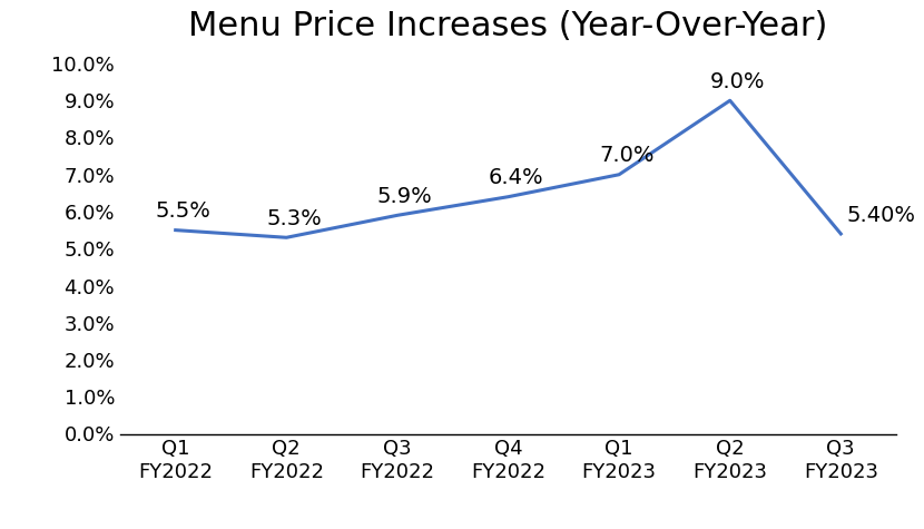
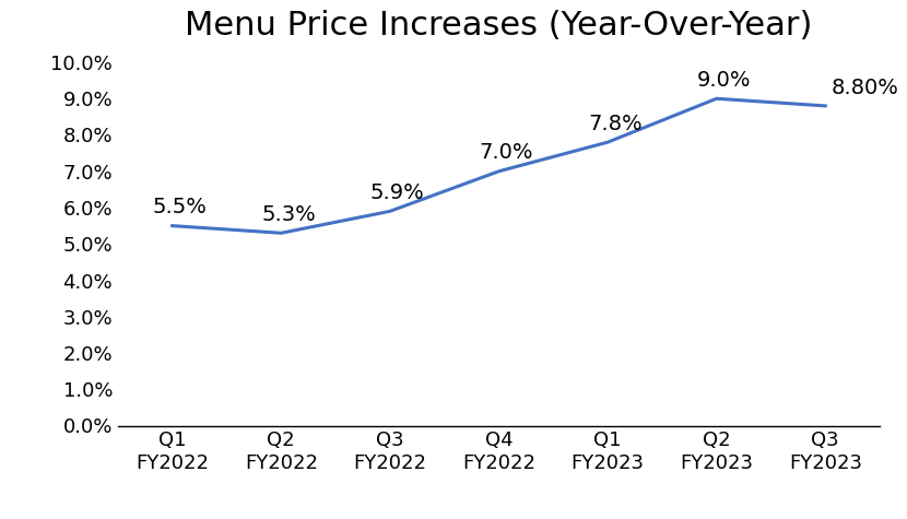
Q4 FY2022: 6.4% -> 7.0%
Q1 FY2023: 7.0% -> 7.8%
Q3 FY2023: 5.40% -> 8.80%
